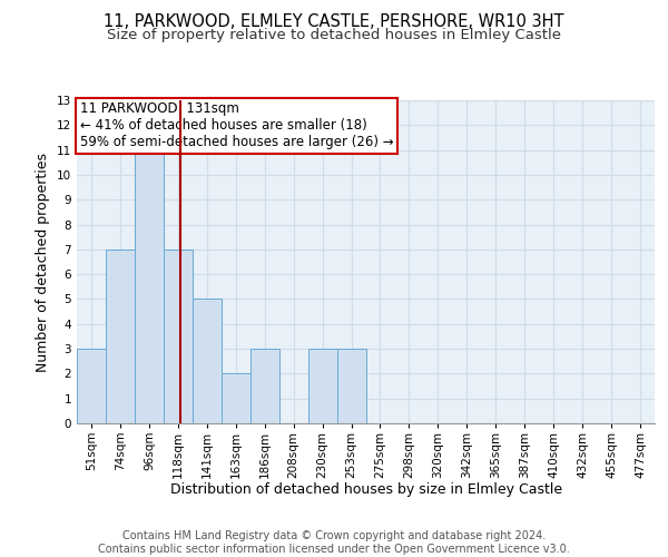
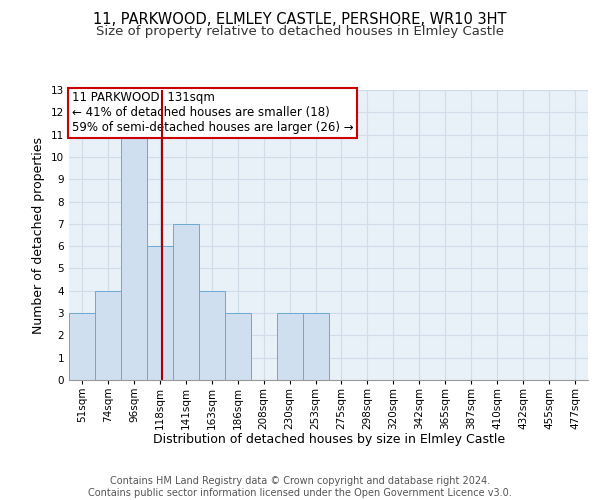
74sqm: 7 -> 4
118sqm: 7 -> 6
141sqm: 5 -> 7
163sqm: 2 -> 4
